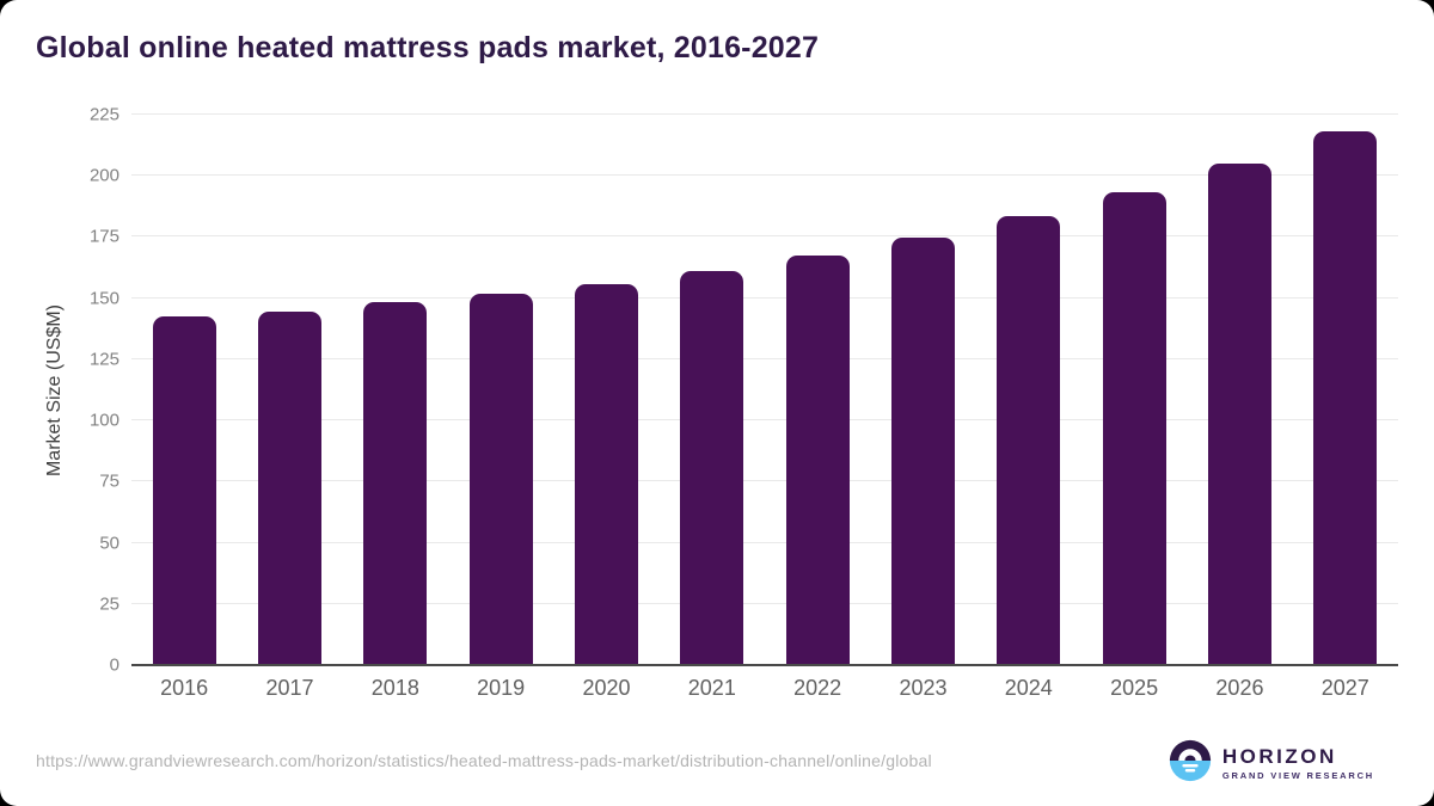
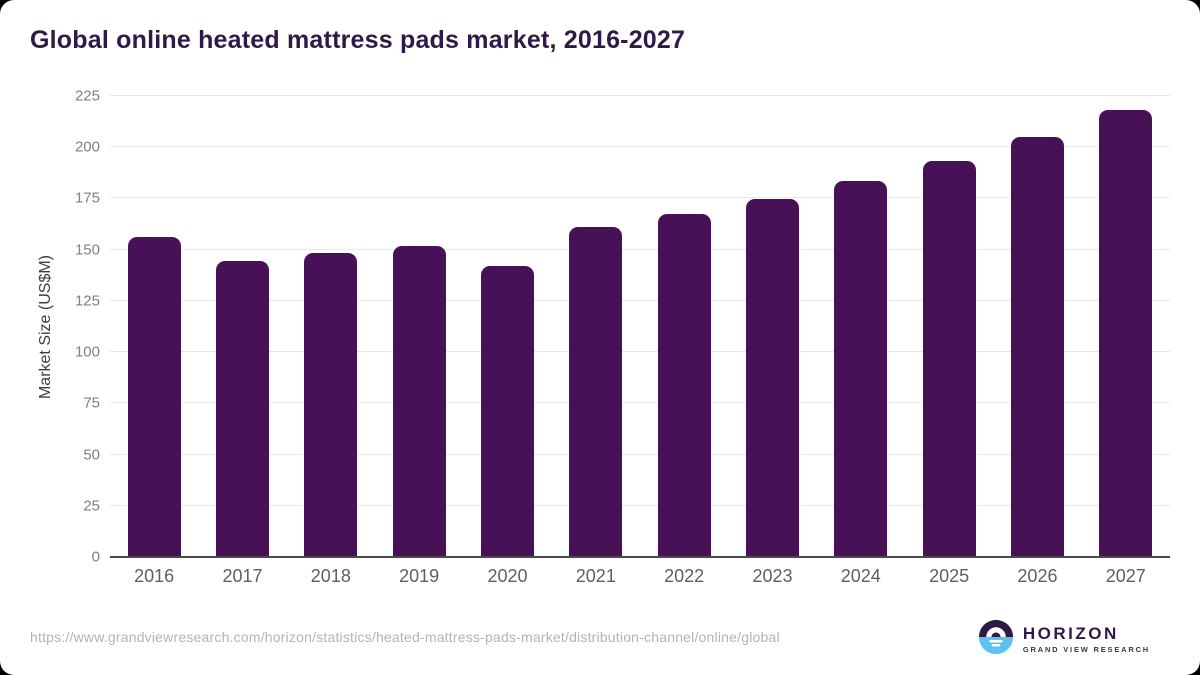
2016: 143 -> 156
2020: 156 -> 142
